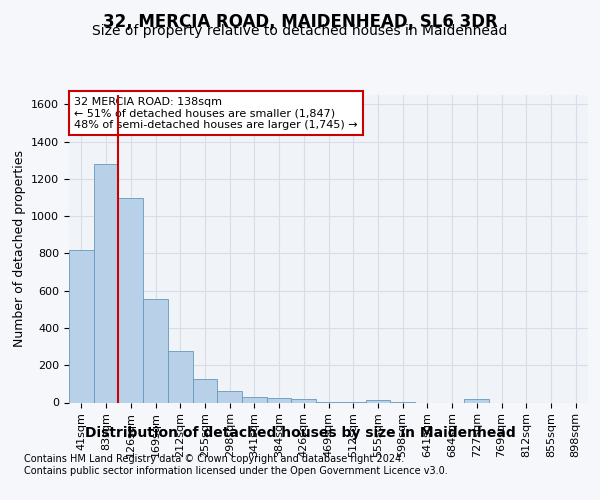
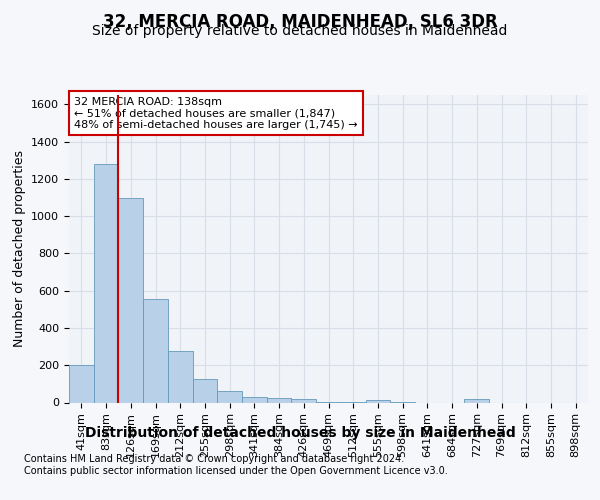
41sqm: 820 -> 200
